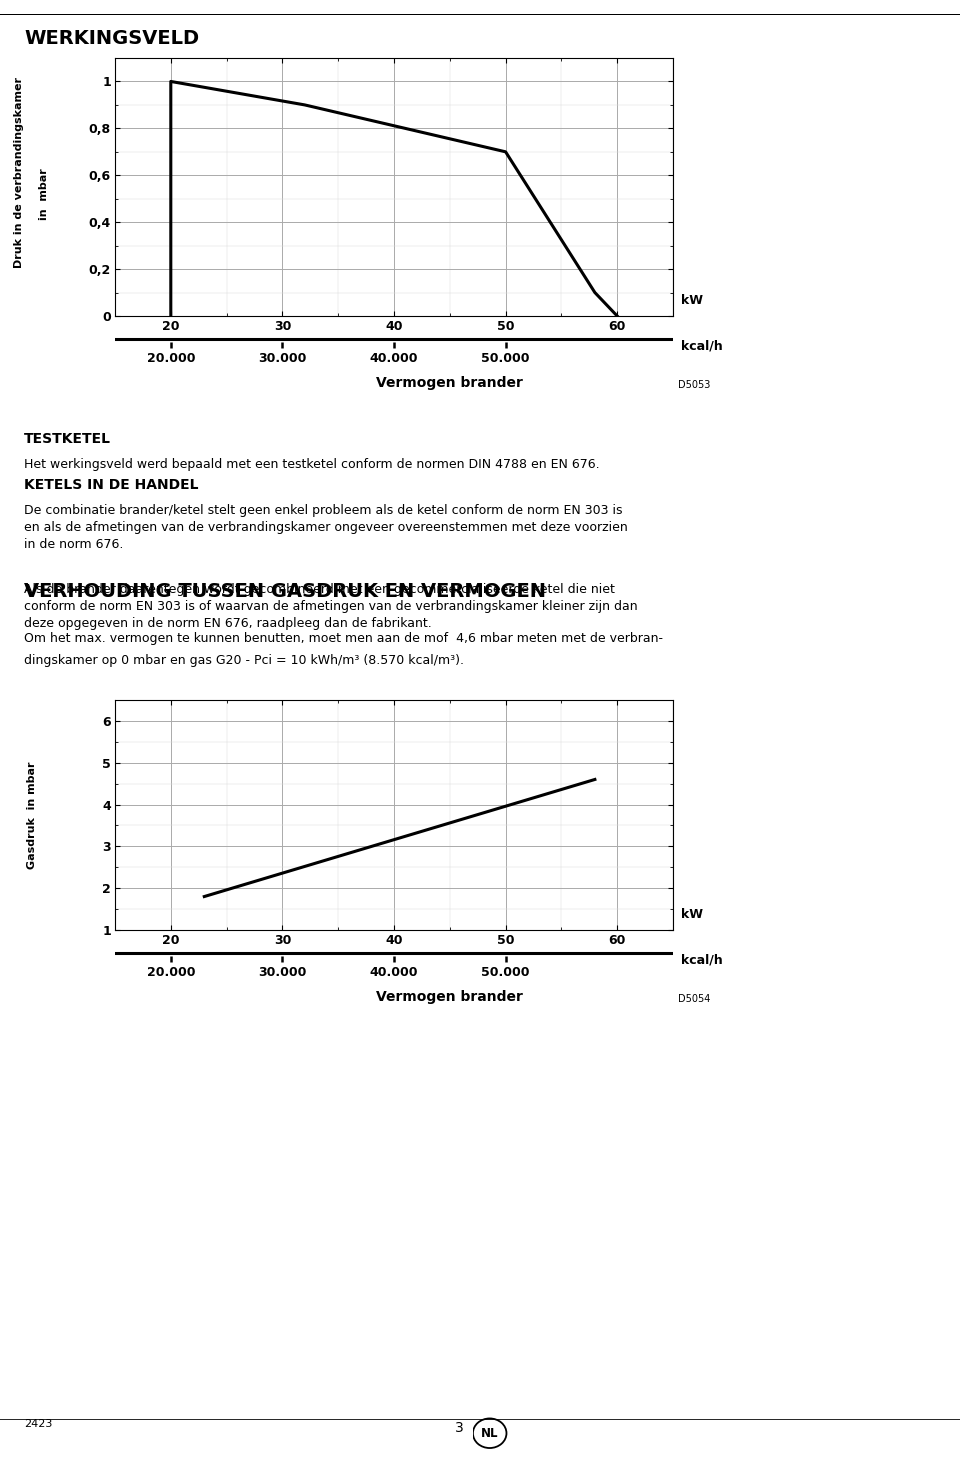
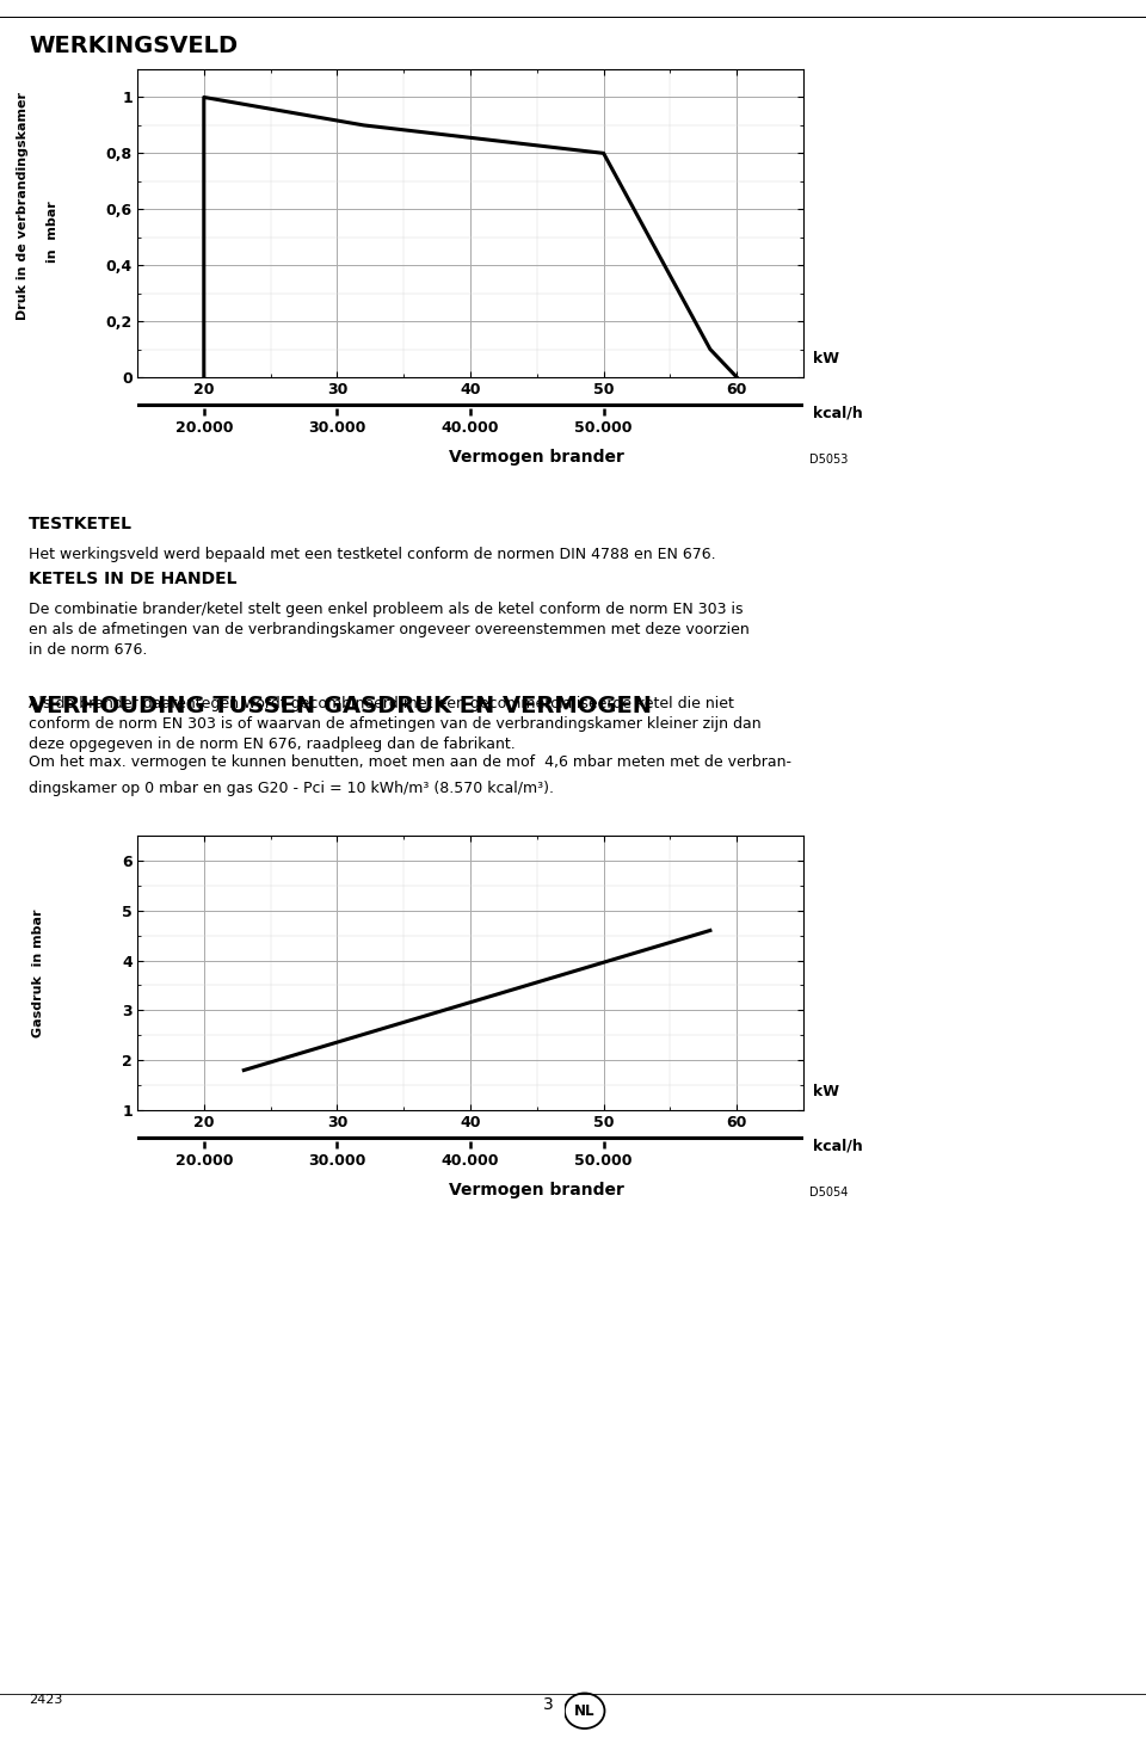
50: 0,7 -> 0,8
